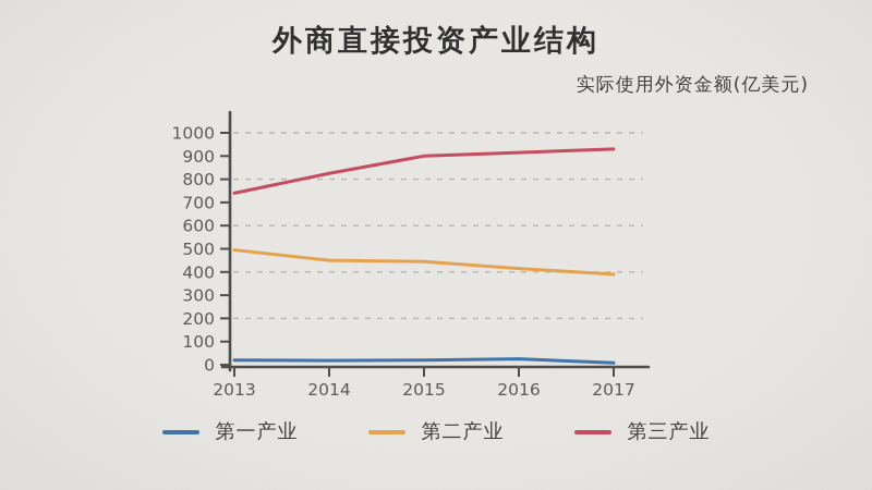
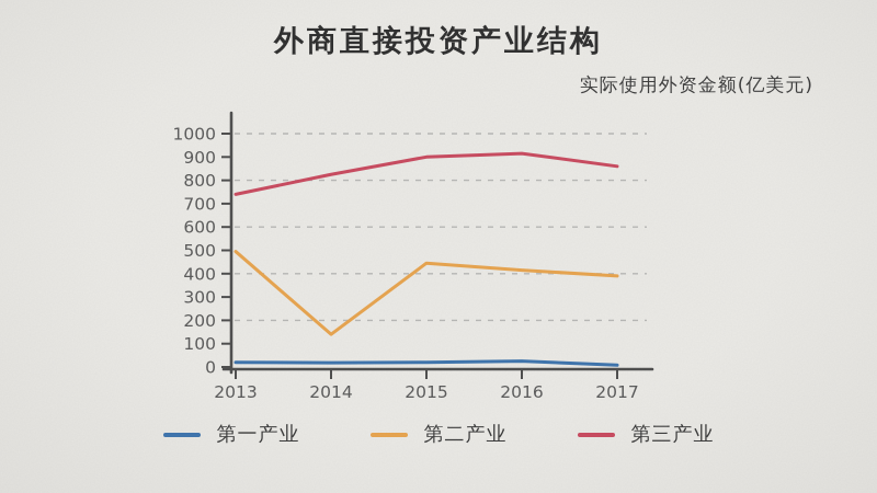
第二产业/2014: 450 -> 140
第三产业/2017: 930 -> 860
